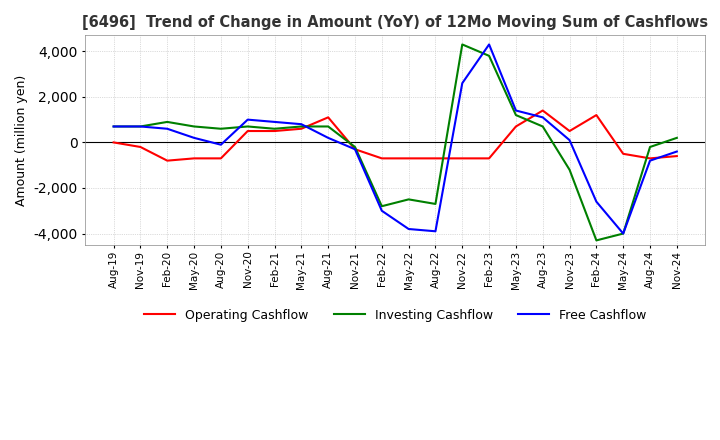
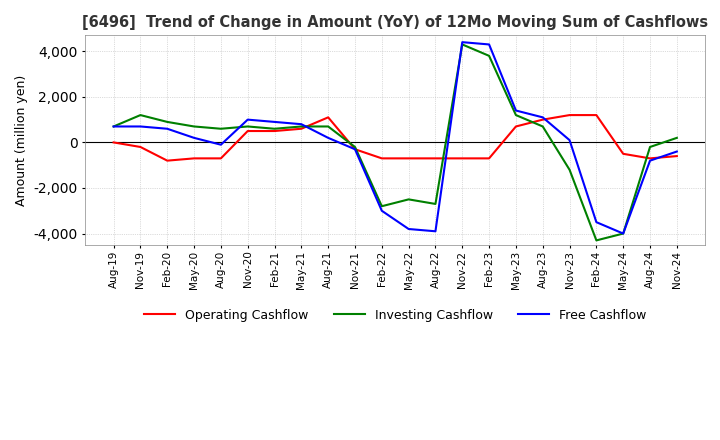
Investing Cashflow/Nov-19: 700 -> 1,200
Free Cashflow/Nov-22: 2,600 -> 4,400
Operating Cashflow/Aug-23: 1,400 -> 1,000
Operating Cashflow/Nov-23: 500 -> 1,200
Free Cashflow/Feb-24: -2,600 -> -3,500
